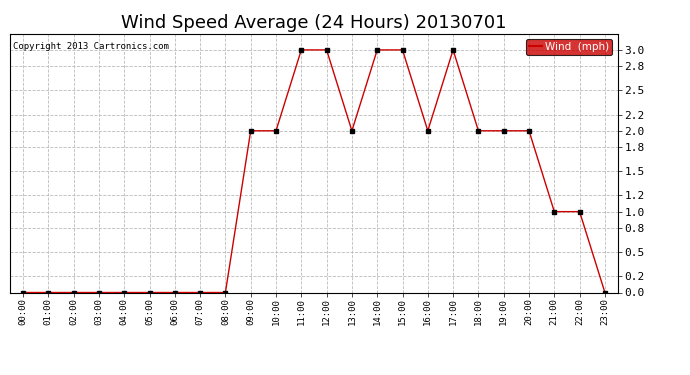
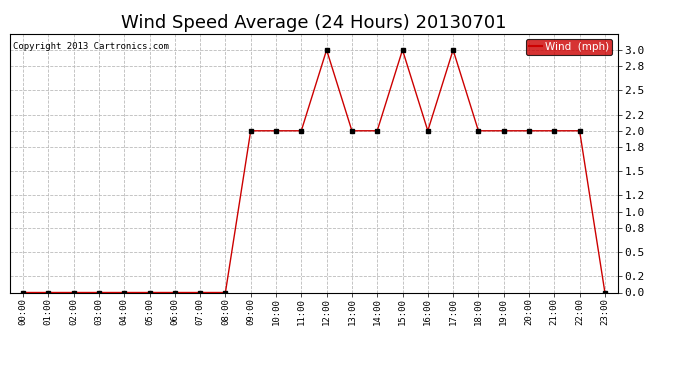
11:00: 3 -> 2
14:00: 3 -> 2
21:00: 1 -> 2
22:00: 1 -> 2
